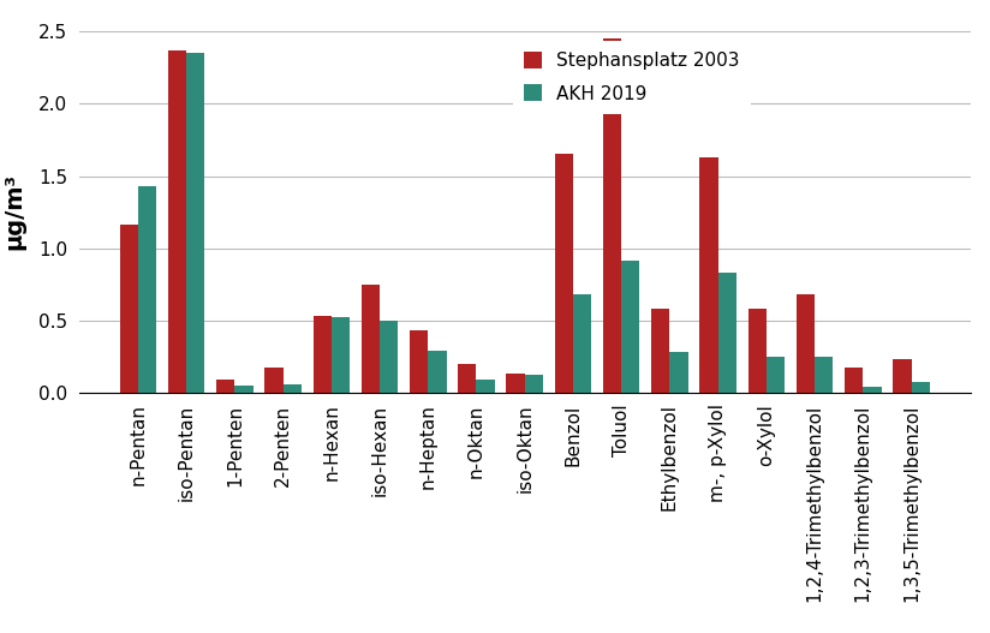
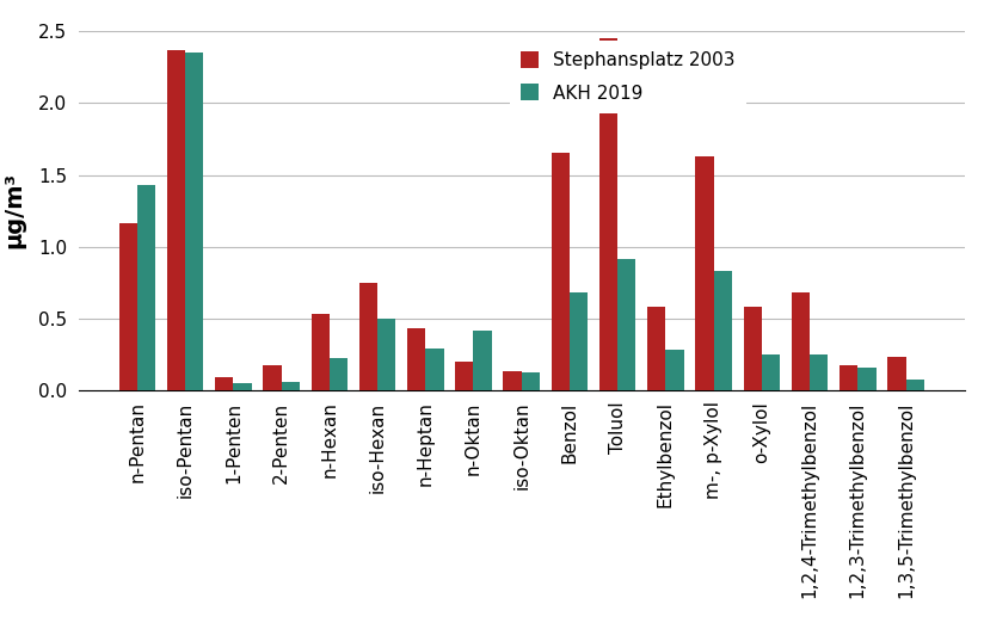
AKH 2019/n-Hexan: 0.52 -> 0.22
AKH 2019/n-Oktan: 0.09 -> 0.41
AKH 2019/1,2,3-Trimethylbenzol: 0.04 -> 0.16
